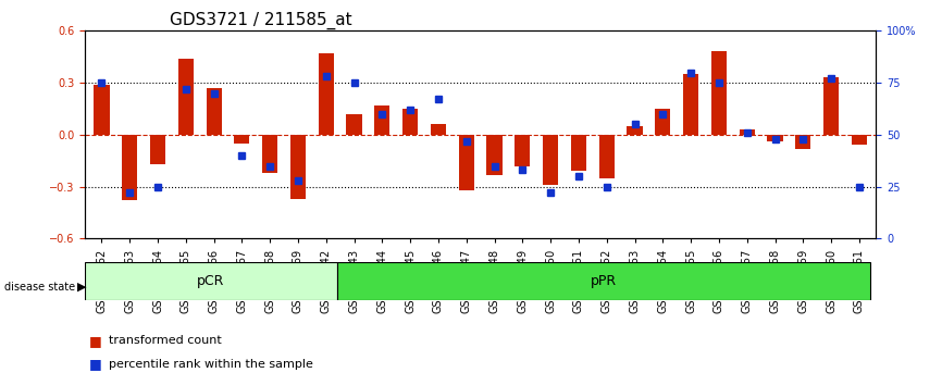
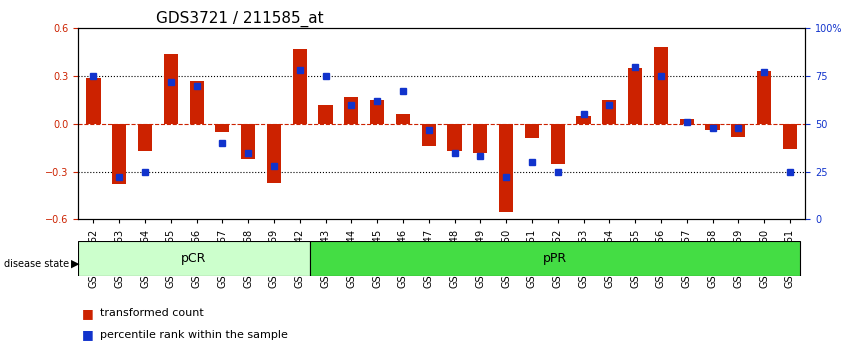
GSM559047: -0.32 -> -0.14
GSM559048: -0.23 -> -0.17
GSM559050: -0.29 -> -0.55
GSM559051: -0.21 -> -0.09
GSM559061: -0.06 -> -0.16
